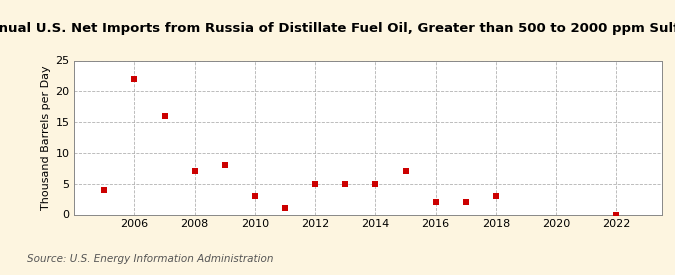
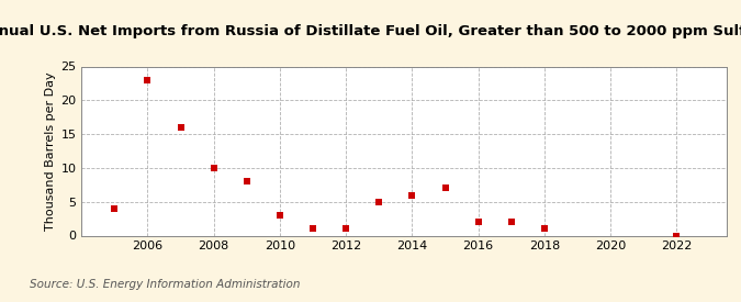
2006: 22 -> 23
2008: 7 -> 10
2012: 5 -> 1
2014: 5 -> 6
2018: 3 -> 1
